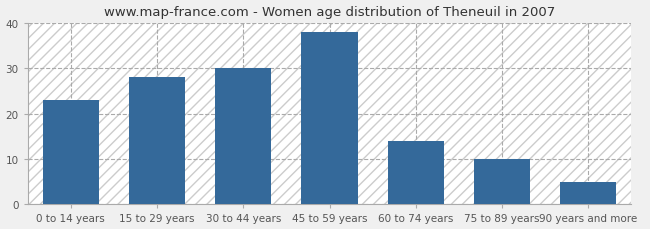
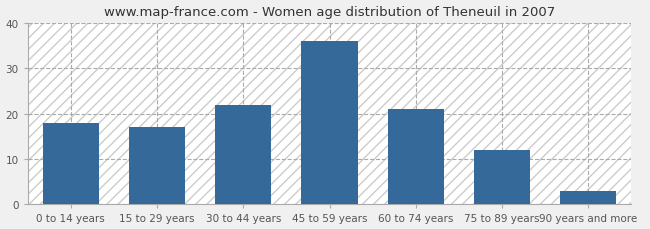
0 to 14 years: 23 -> 18
15 to 29 years: 28 -> 17
30 to 44 years: 30 -> 22
45 to 59 years: 38 -> 36
60 to 74 years: 14 -> 21
75 to 89 years: 10 -> 12
90 years and more: 5 -> 3
